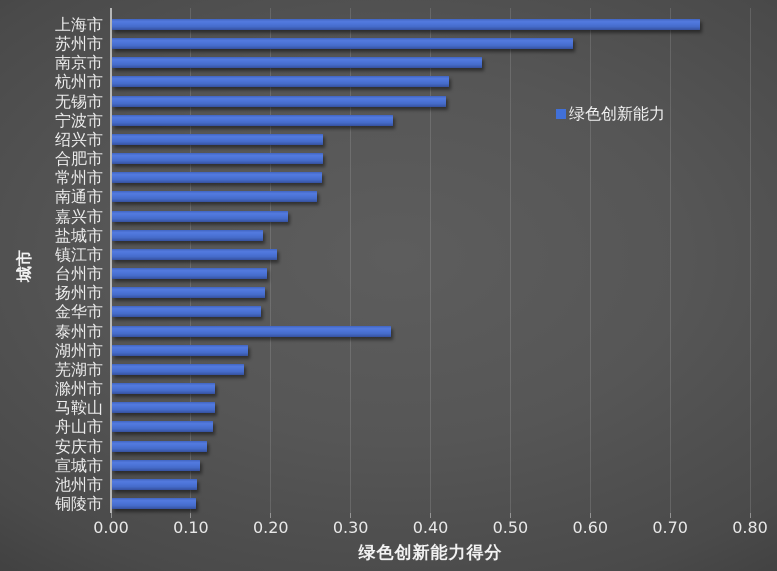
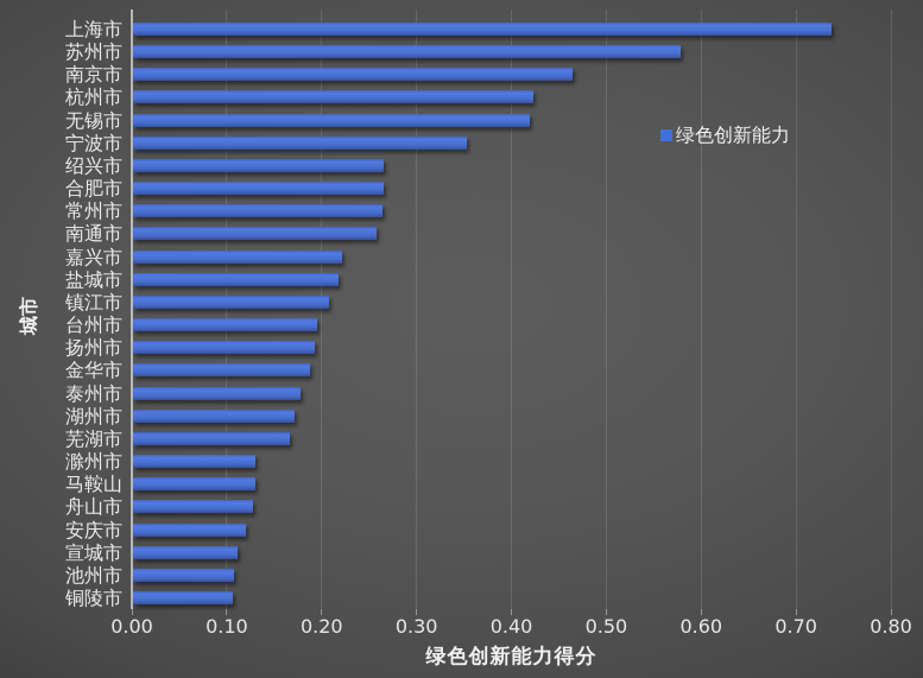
盐城市: 0.19 -> 0.22
泰州市: 0.35 -> 0.18
